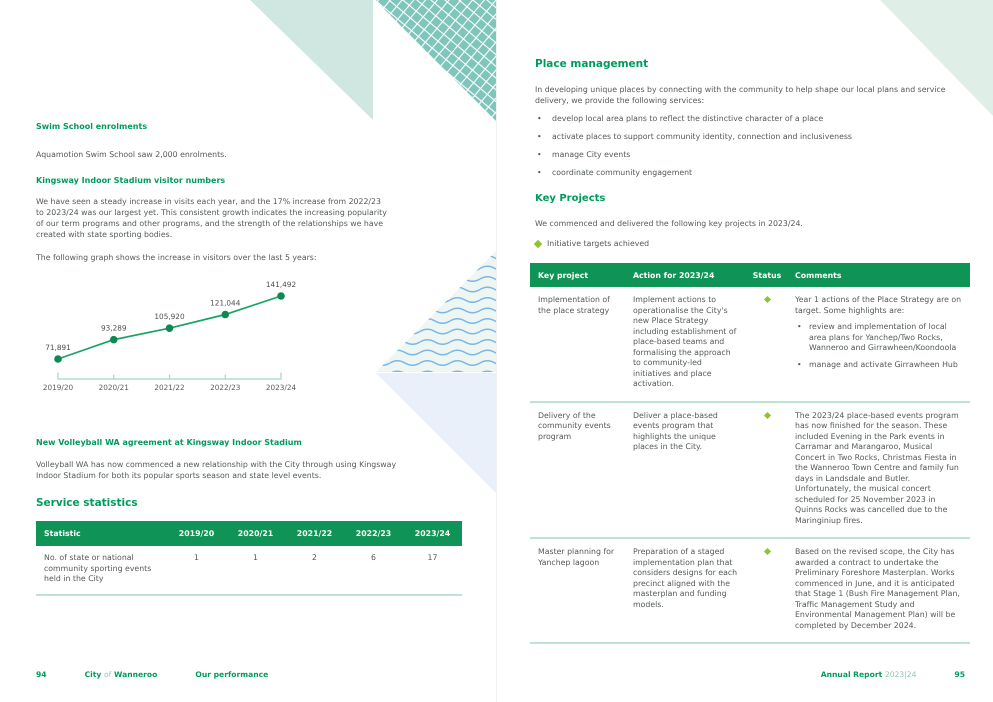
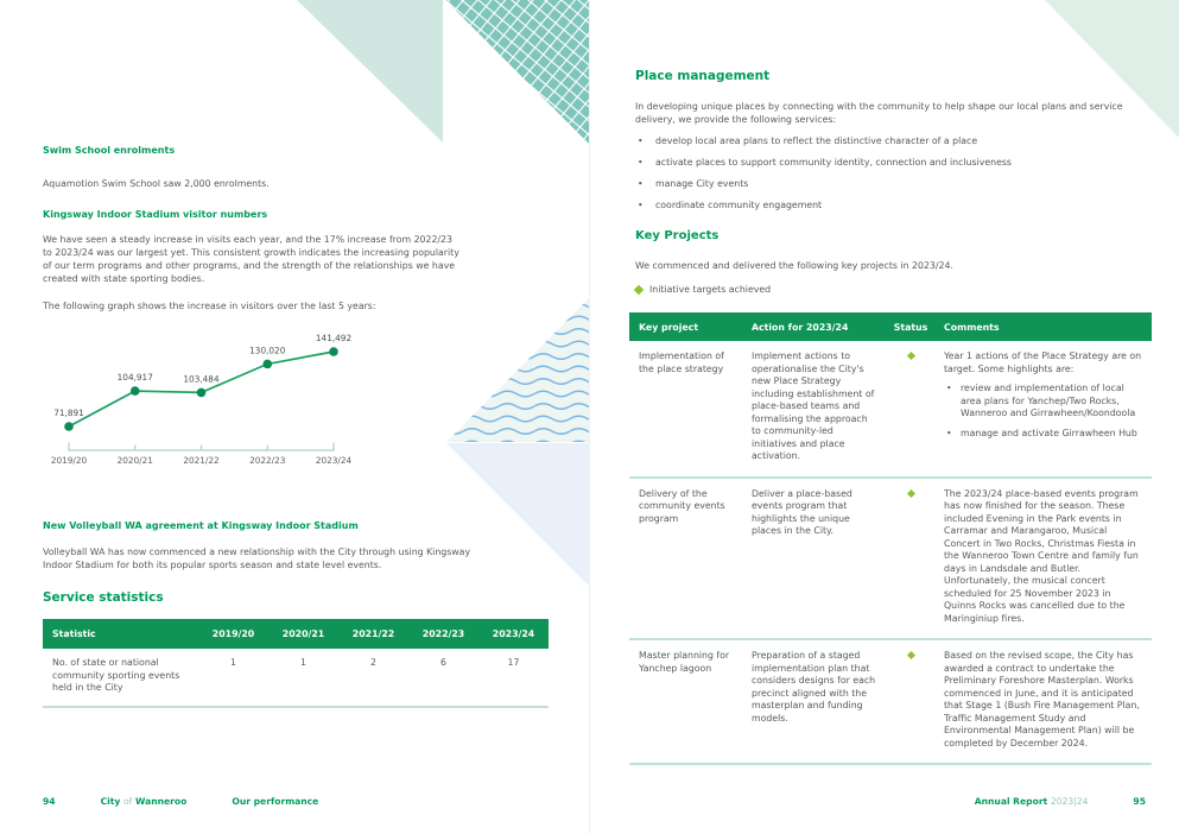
2020/21: 93,289 -> 104,917
2021/22: 105,920 -> 103,484
2022/23: 121,044 -> 130,020
